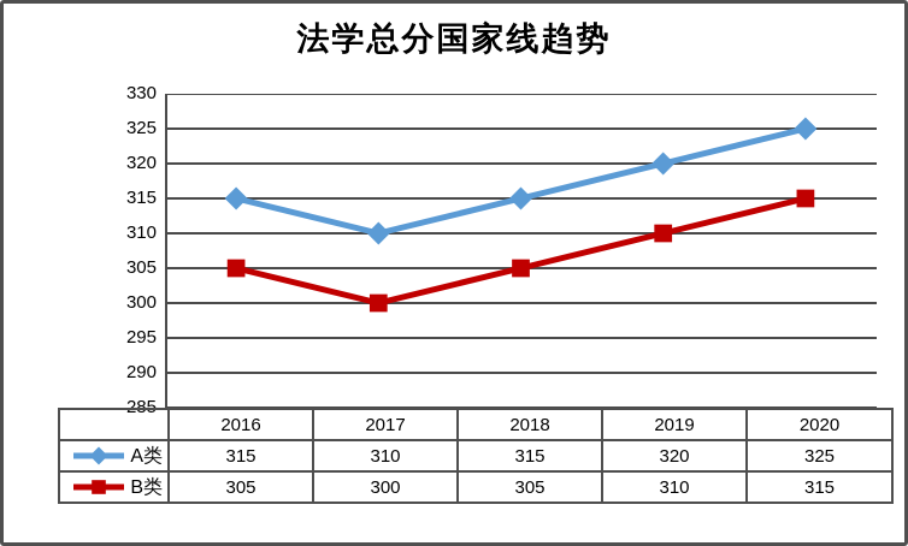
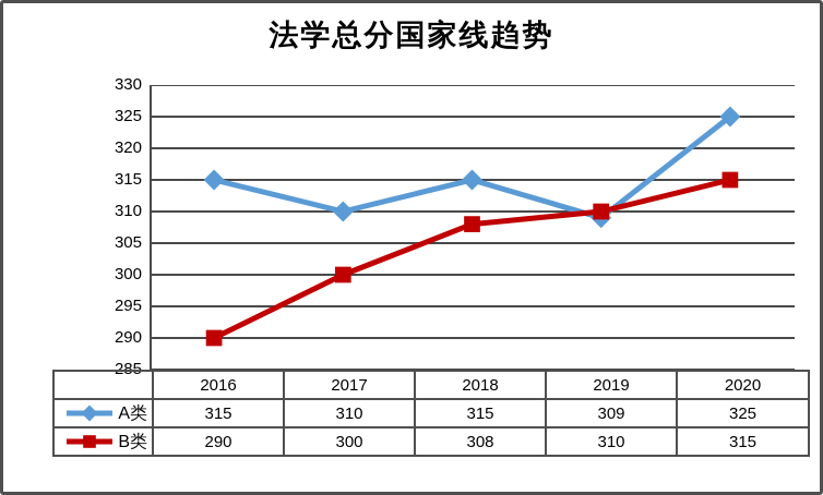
B类/2016: 305 -> 290
B类/2018: 305 -> 308
A类/2019: 320 -> 309
